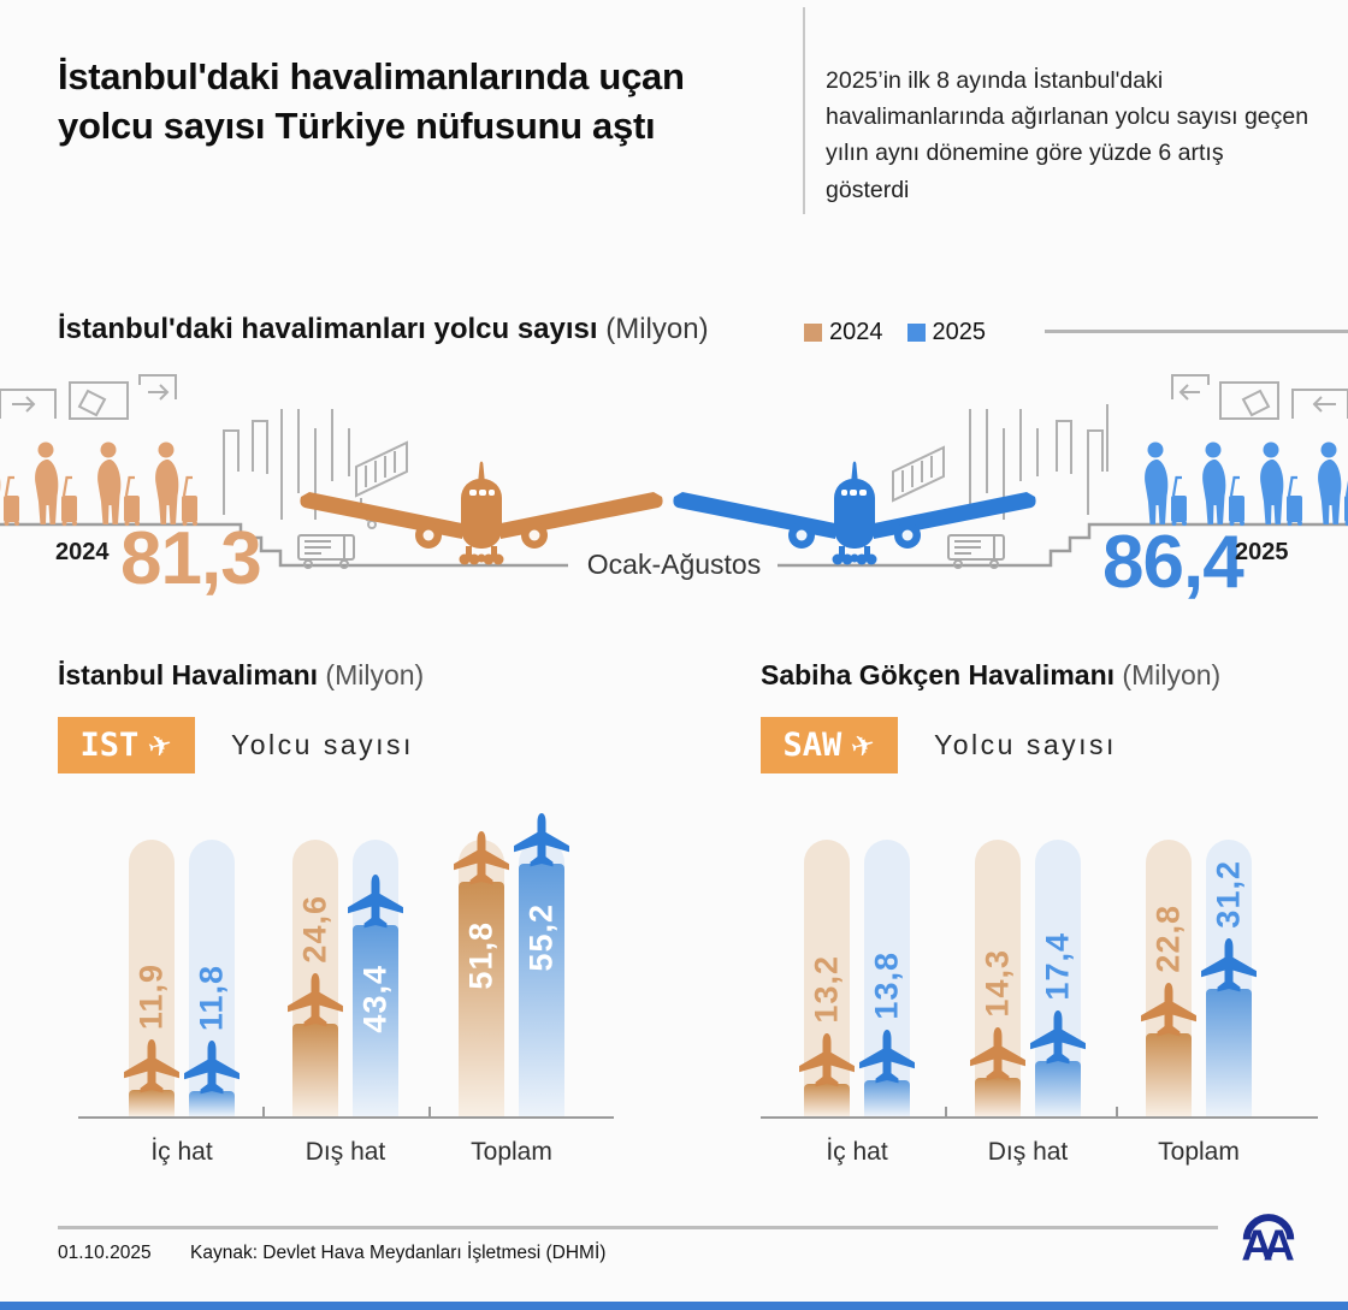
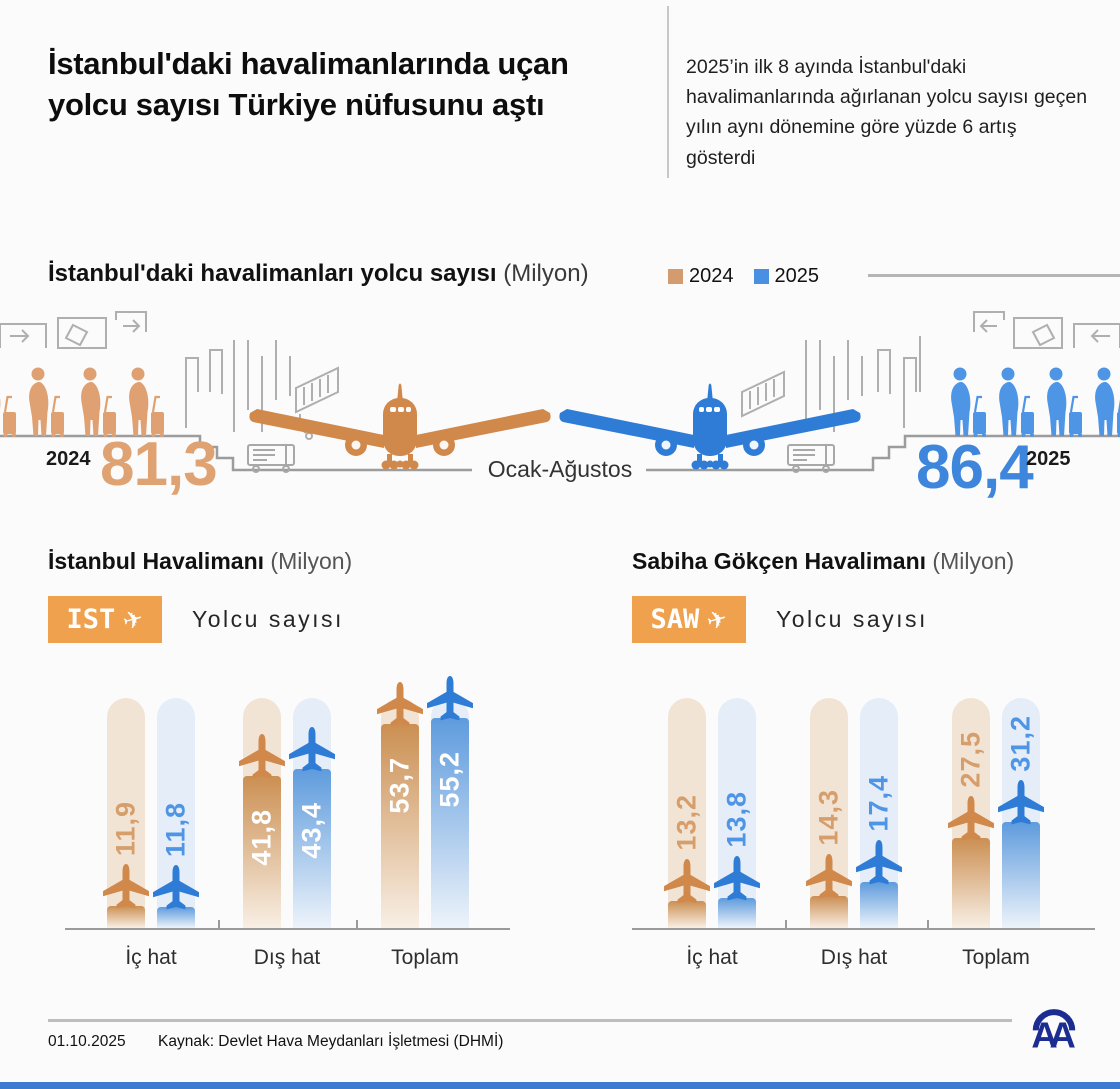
İstanbul Havalimanı (Milyon)/2024/Dış hat: 24,6 -> 41,8
İstanbul Havalimanı (Milyon)/2024/Toplam: 51,8 -> 53,7
Sabiha Gökçen Havalimanı (Milyon)/2024/Toplam: 22,8 -> 27,5
